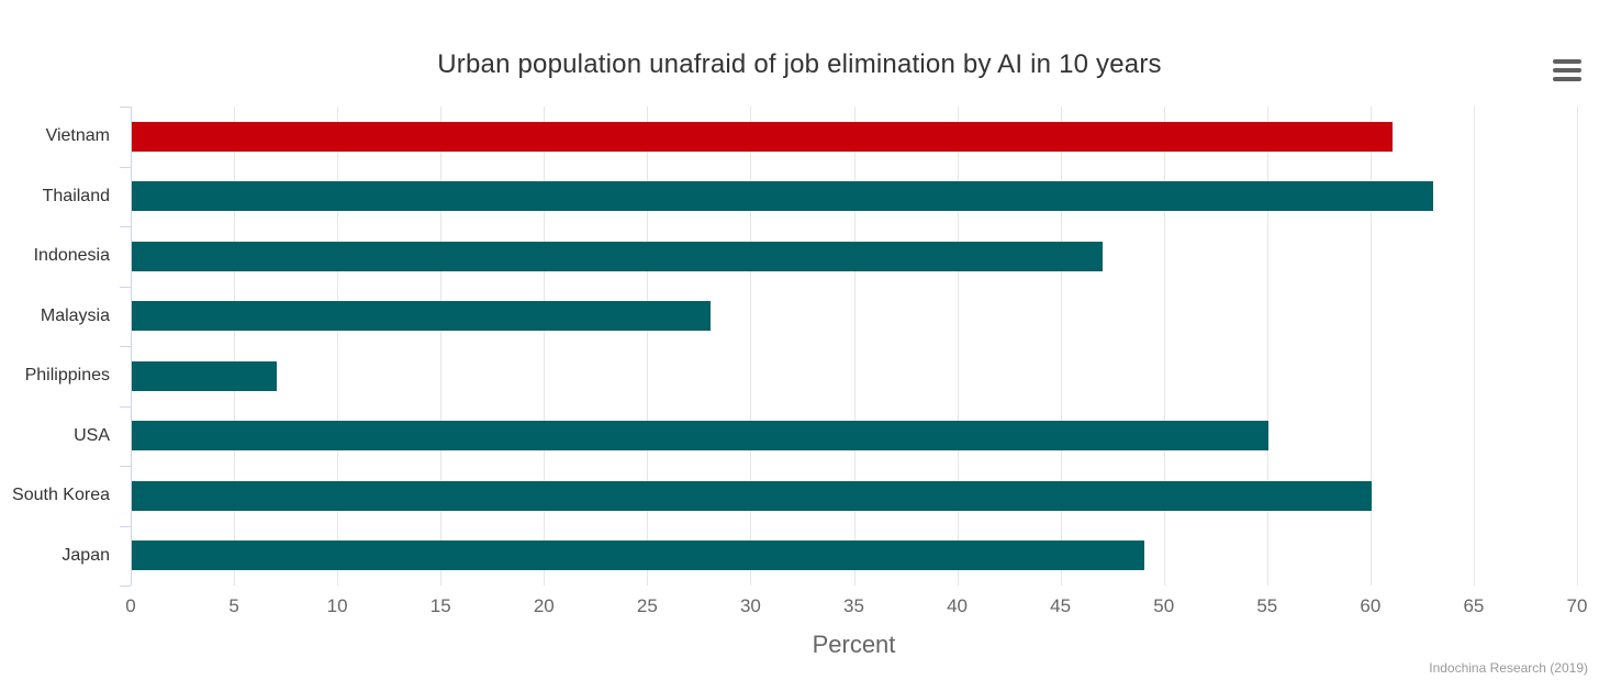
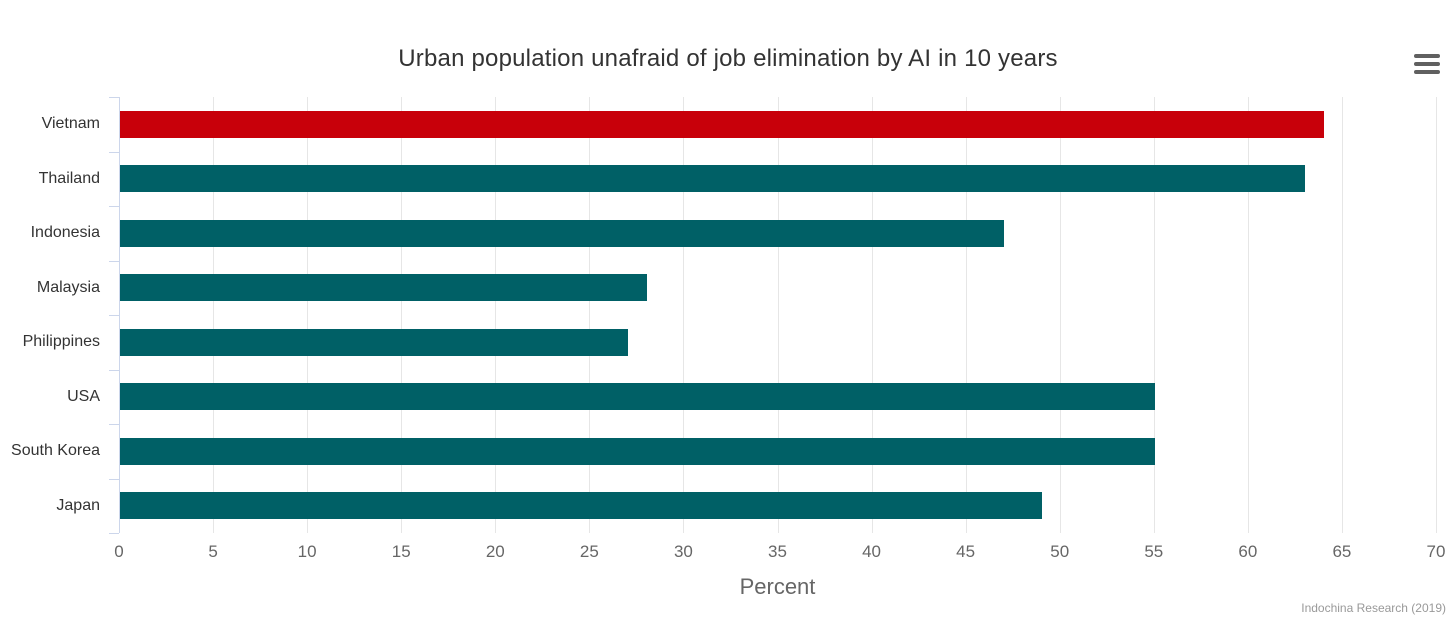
Vietnam: 61 -> 64
Philippines: 7 -> 27
South Korea: 60 -> 55
